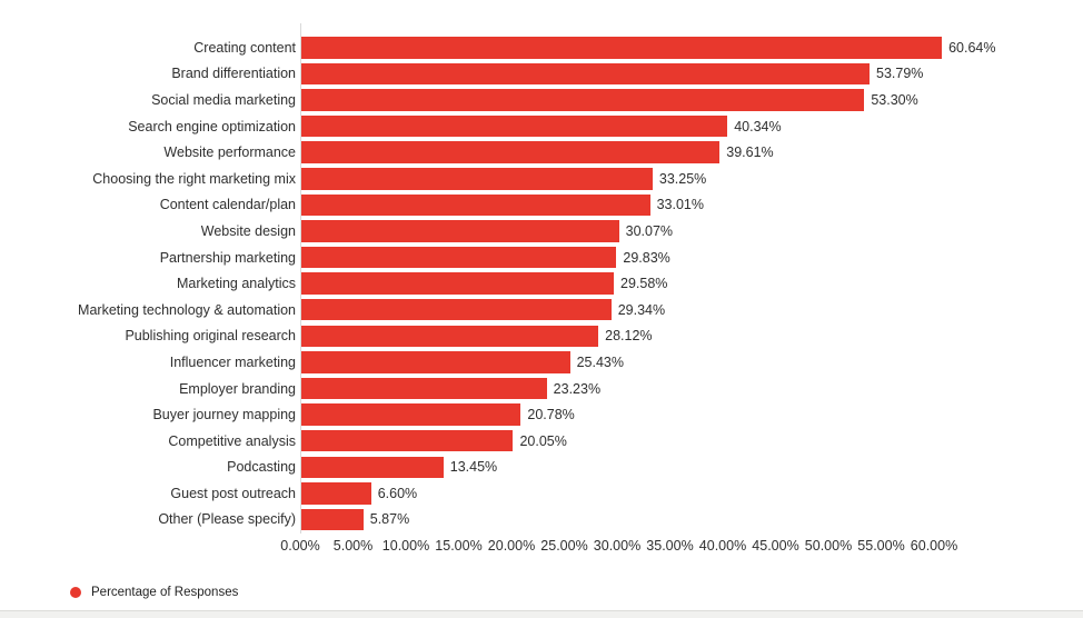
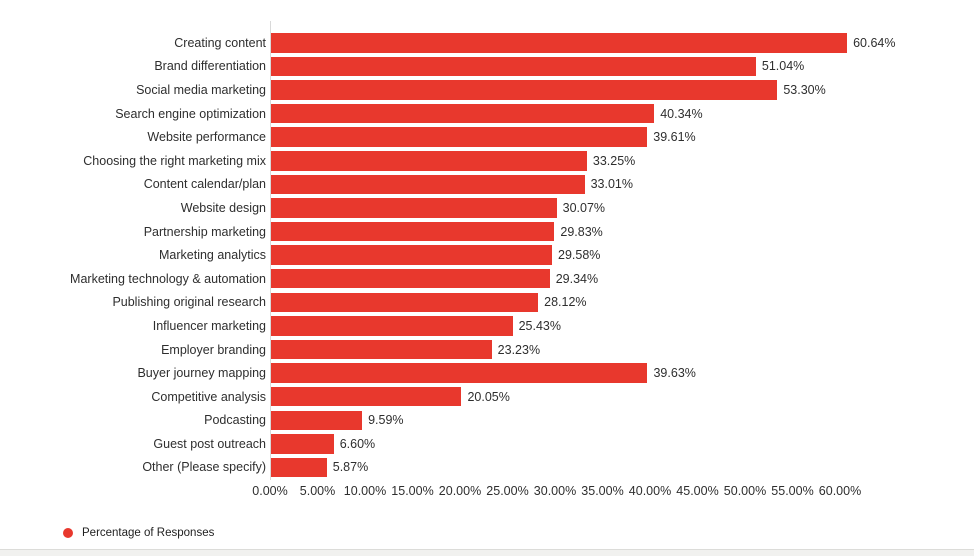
Brand differentiation: 53.79% -> 51.04%
Buyer journey mapping: 20.78% -> 39.63%
Podcasting: 13.45% -> 9.59%
